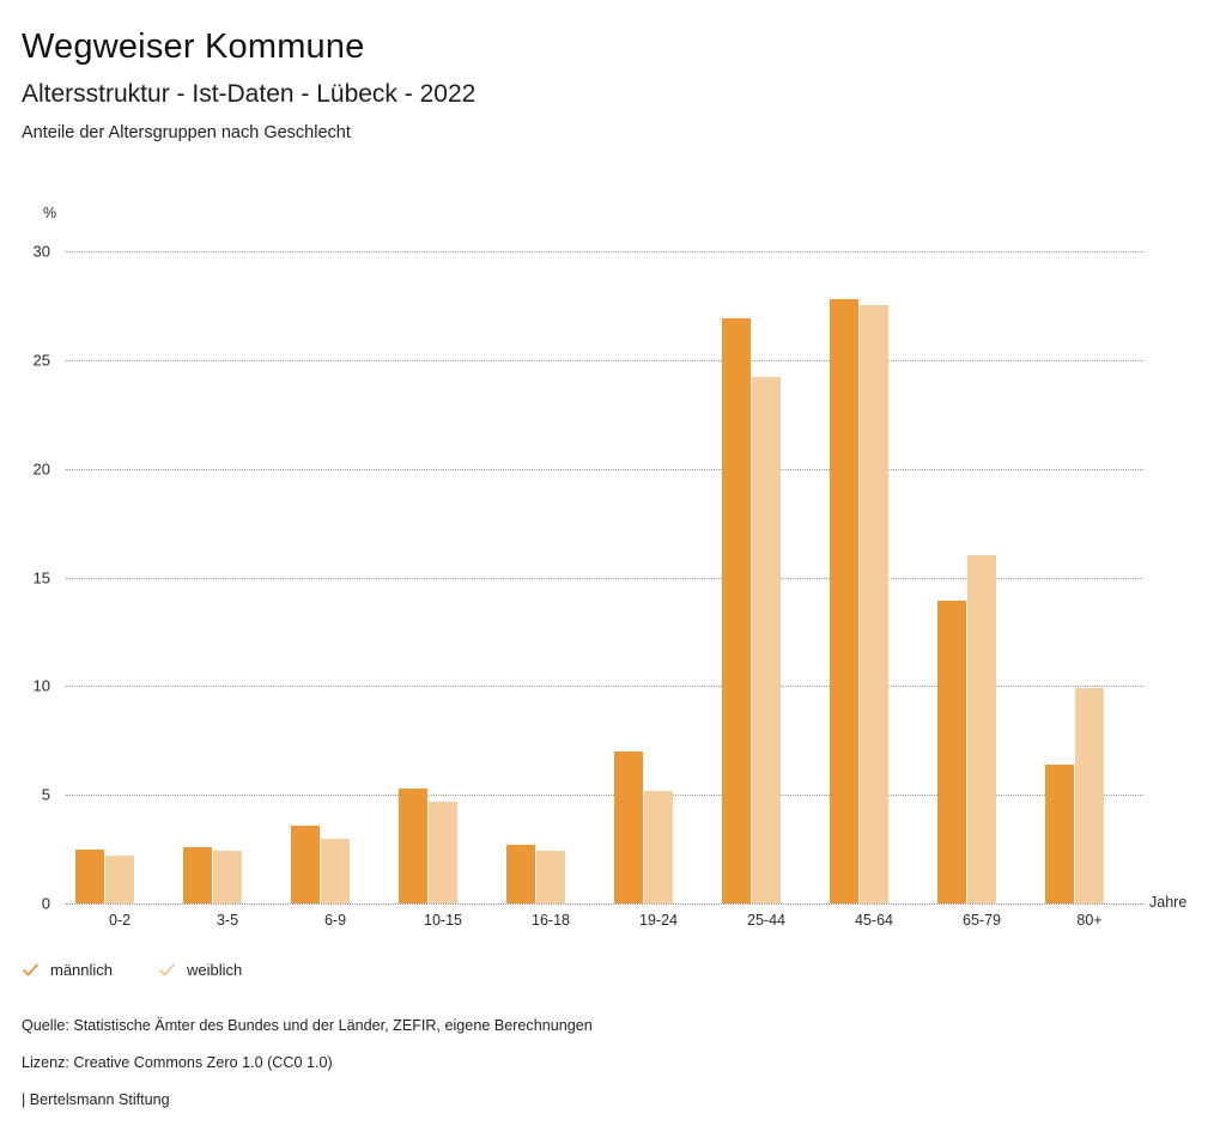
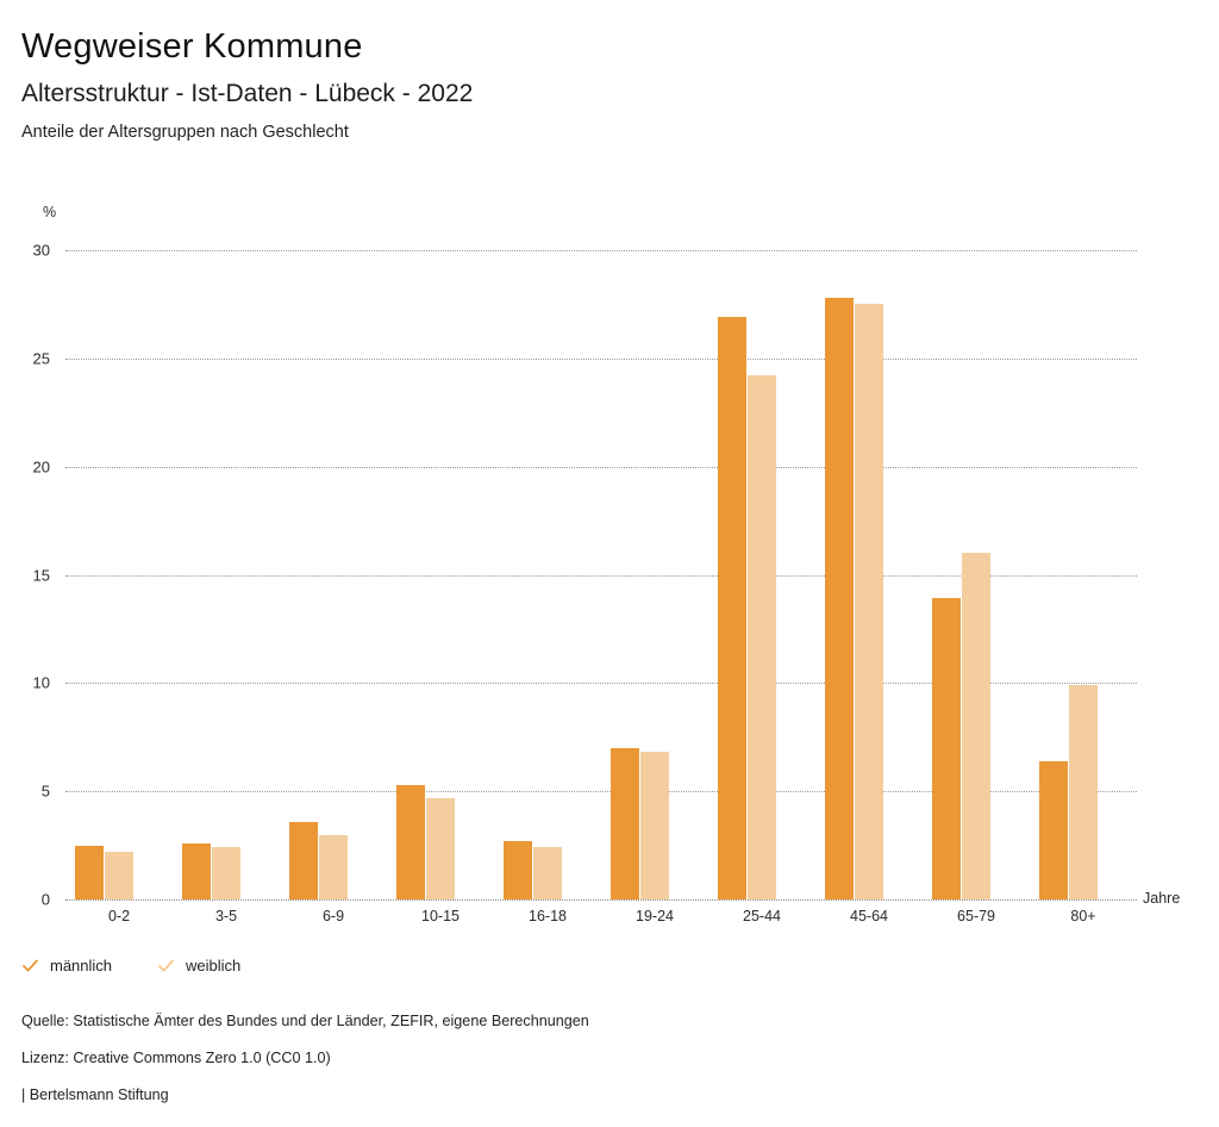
weiblich/19-24: 5.2 -> 6.8
